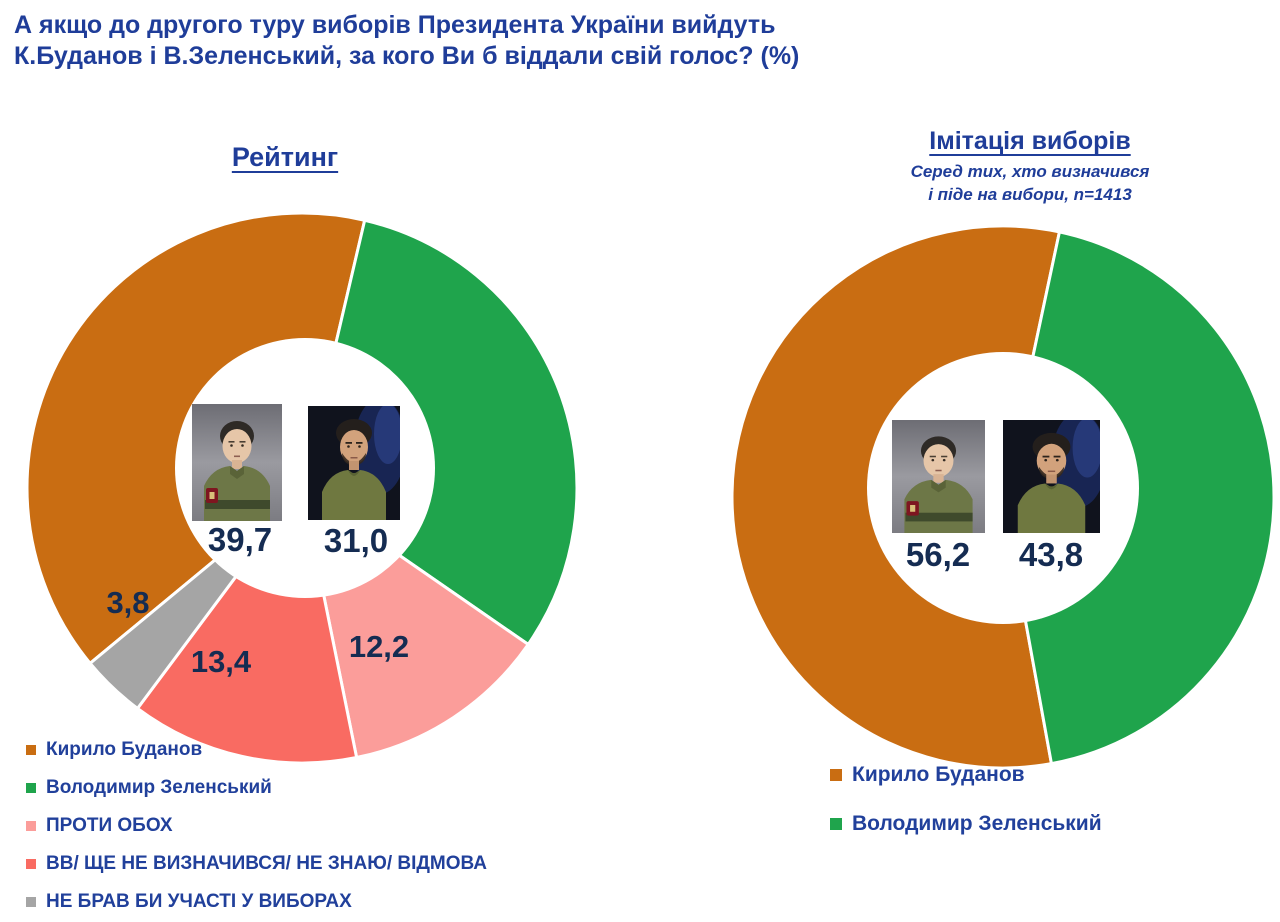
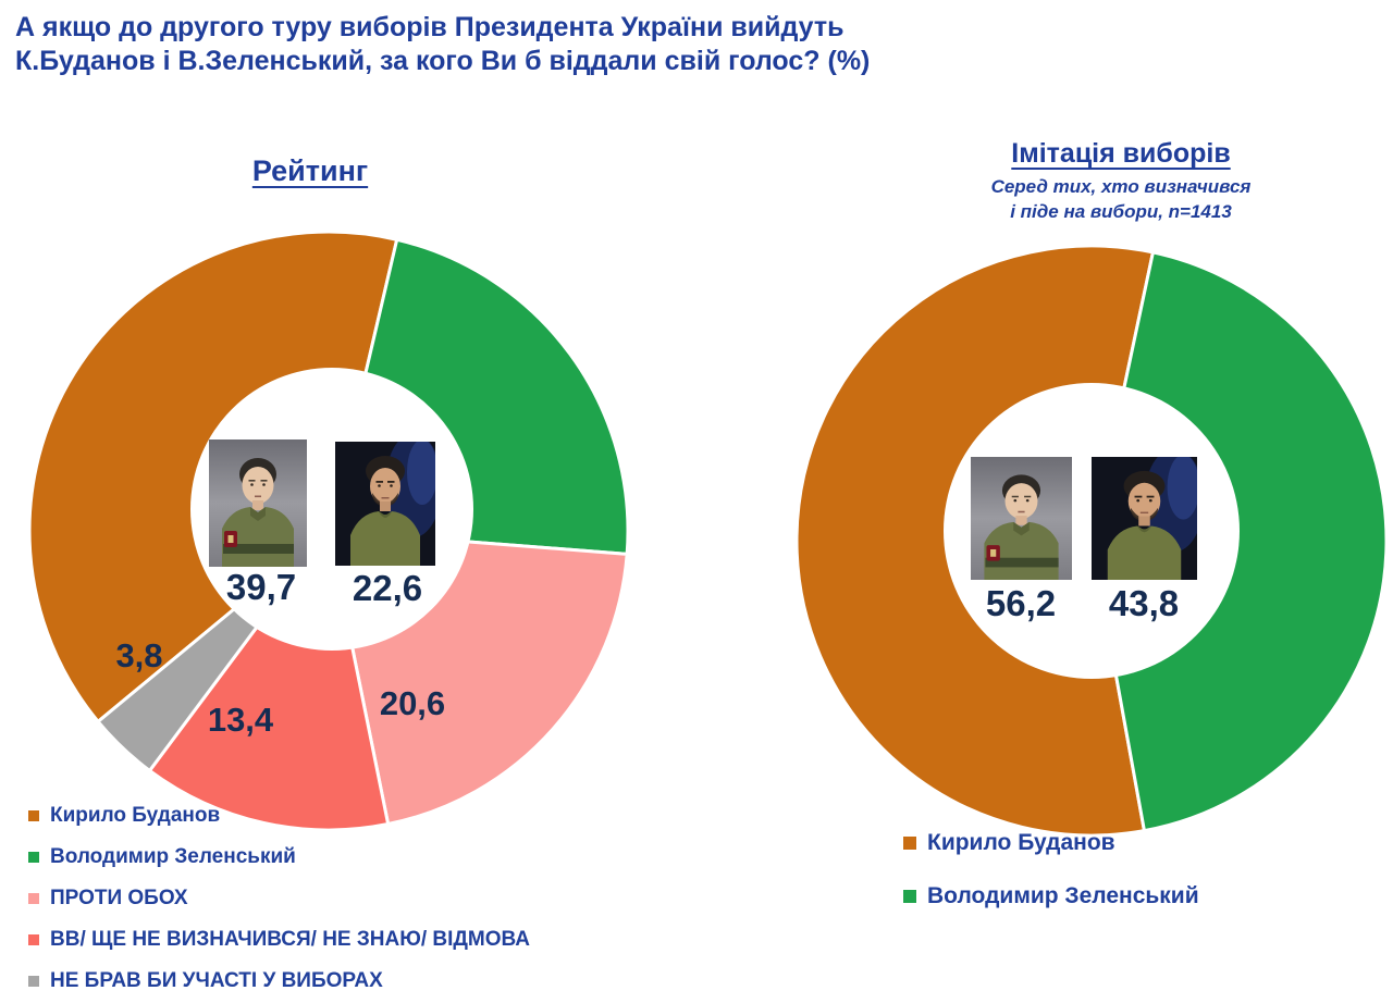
Рейтинг/Володимир Зеленський: 31,0 -> 22,6
Рейтинг/ПРОТИ ОБОХ: 12,2 -> 20,6
